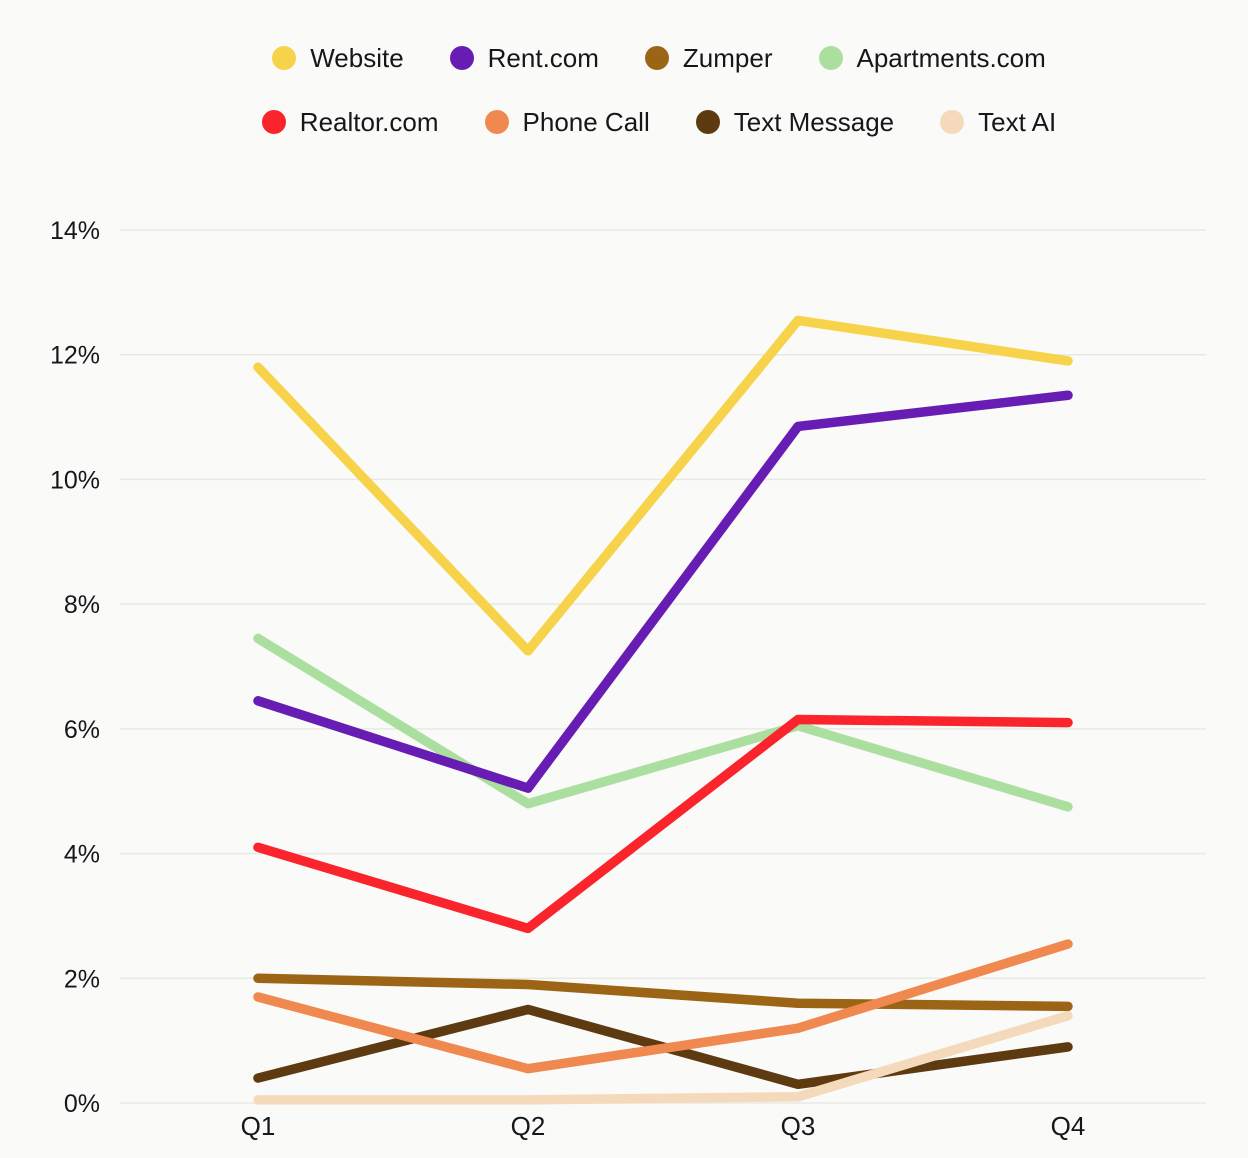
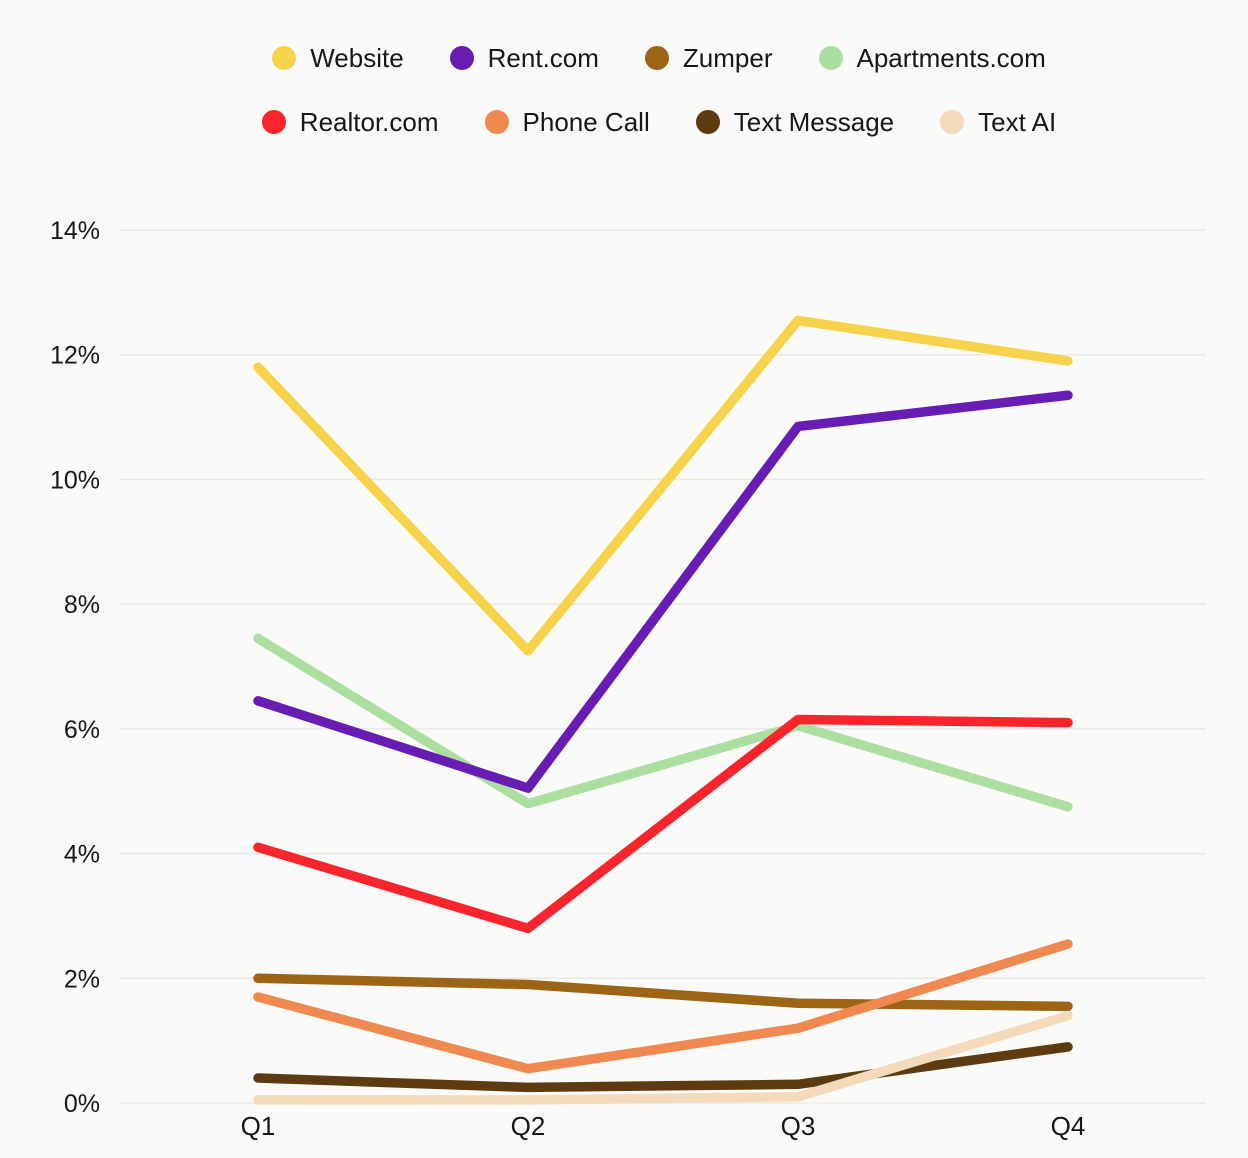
Text Message/Q2: 1.5% -> 0.2%
